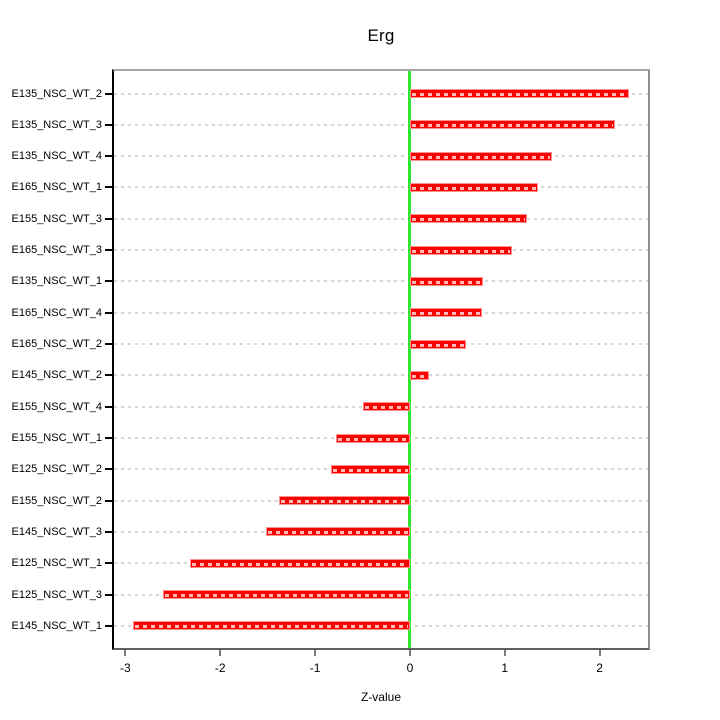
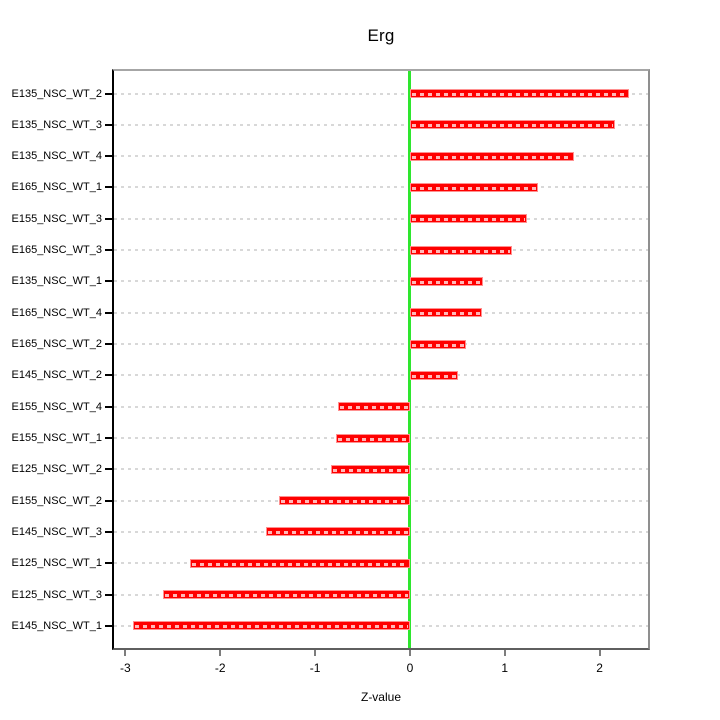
E135_NSC_WT_4: 1.5 -> 1.7
E145_NSC_WT_2: 0.2 -> 0.5
E155_NSC_WT_4: -0.5 -> -0.8
